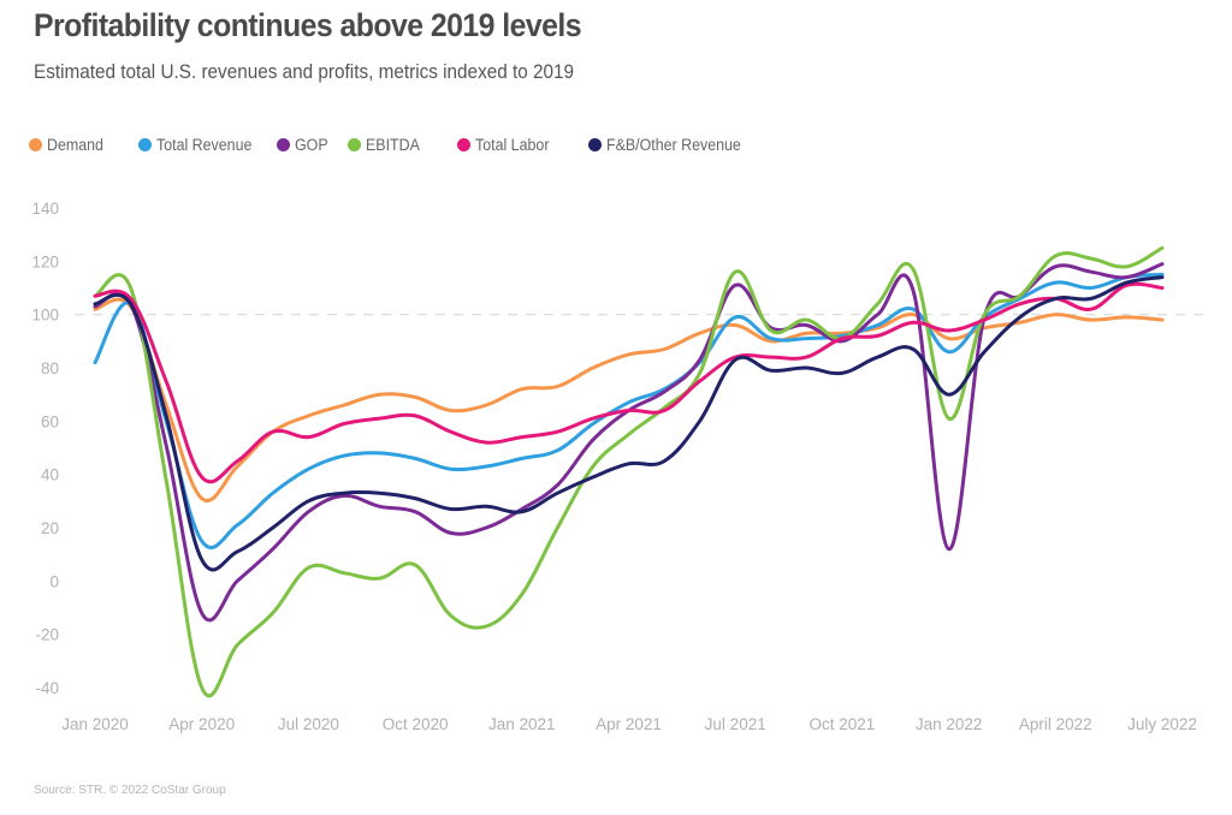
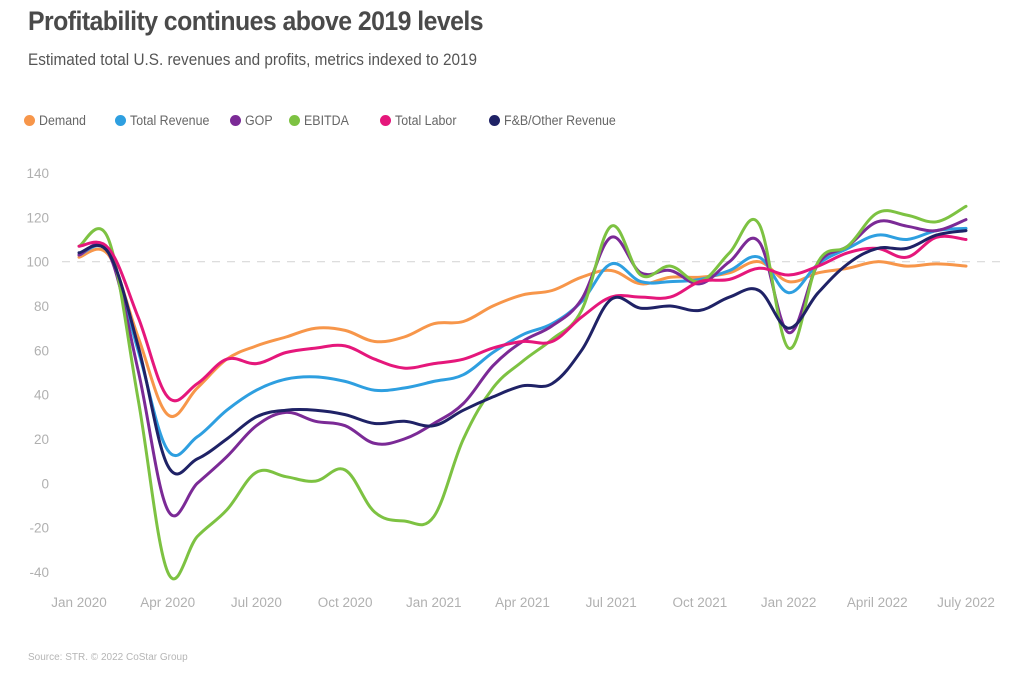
Total Revenue/Jan 2020: 82 -> 103
EBITDA/Jan 2021: -5 -> -15
GOP/Jan 2022: 12 -> 68
